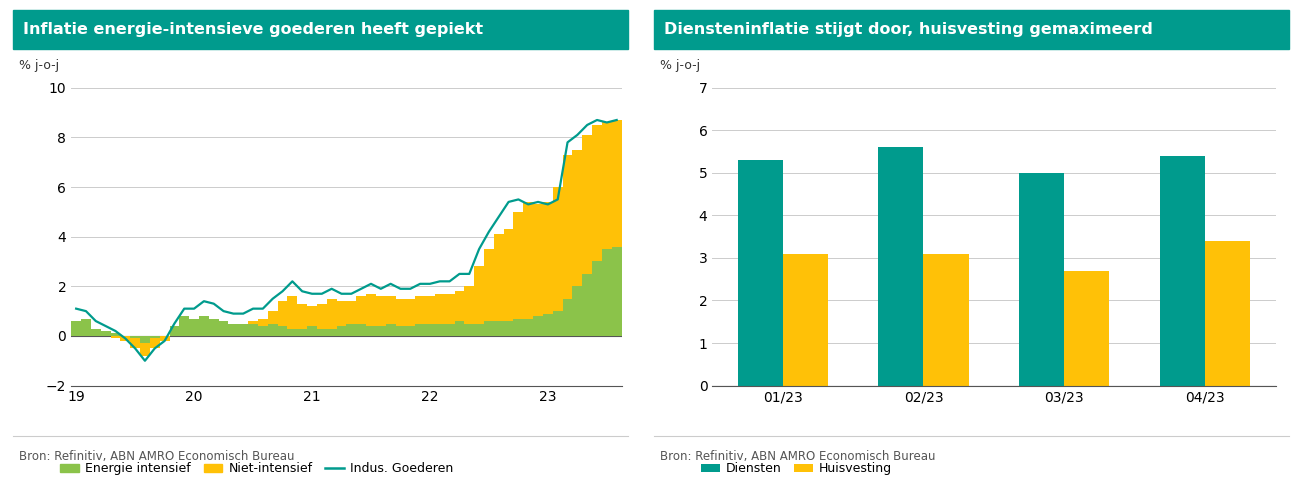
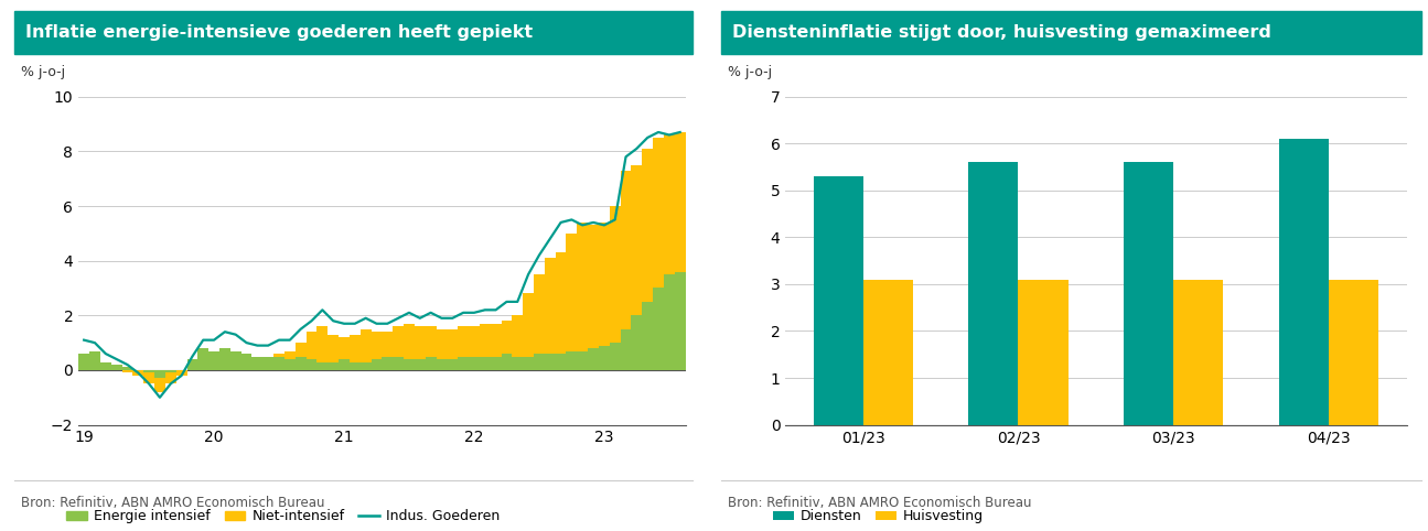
Diensten/03/23: 5.0 -> 5.6
Huisvesting/03/23: 2.7 -> 3.1
Diensten/04/23: 5.4 -> 6.1
Huisvesting/04/23: 3.4 -> 3.1
